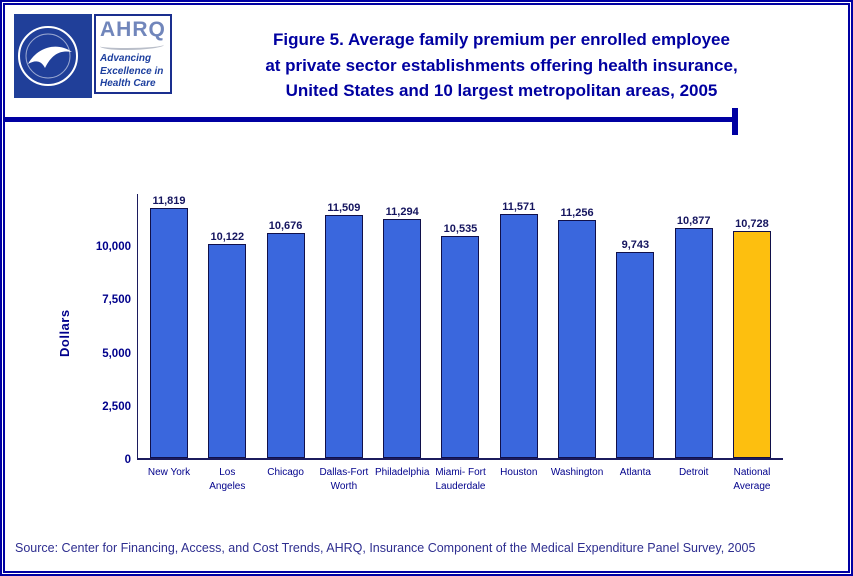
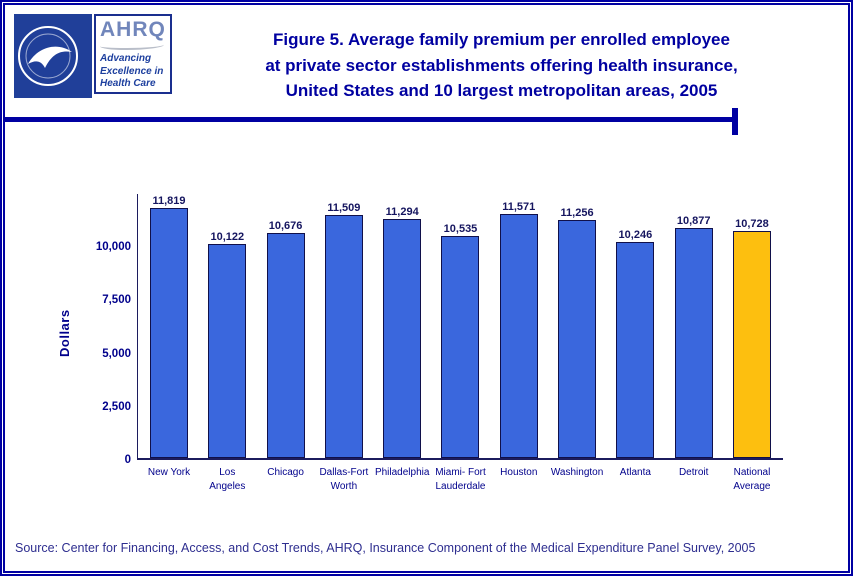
Atlanta: 9,743 -> 10,246
